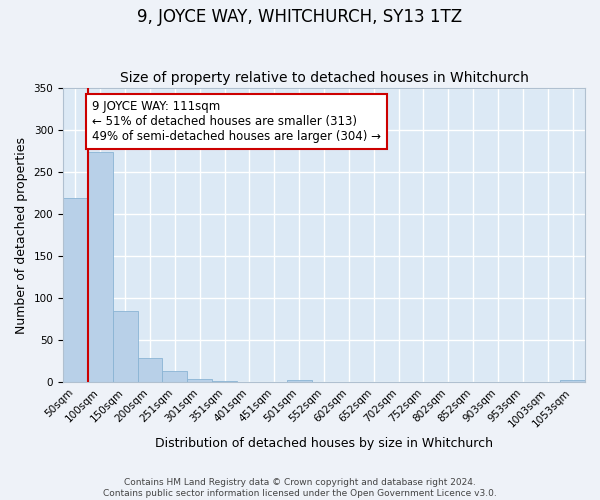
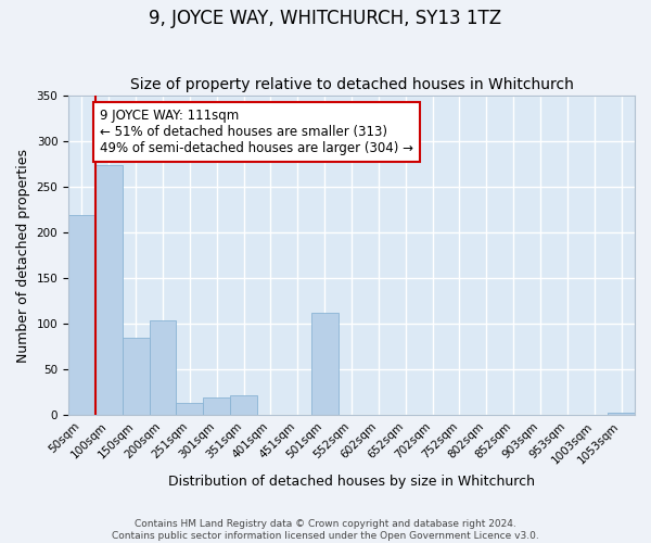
200sqm: 29 -> 104
301sqm: 4 -> 20
351sqm: 2 -> 22
501sqm: 3 -> 112
